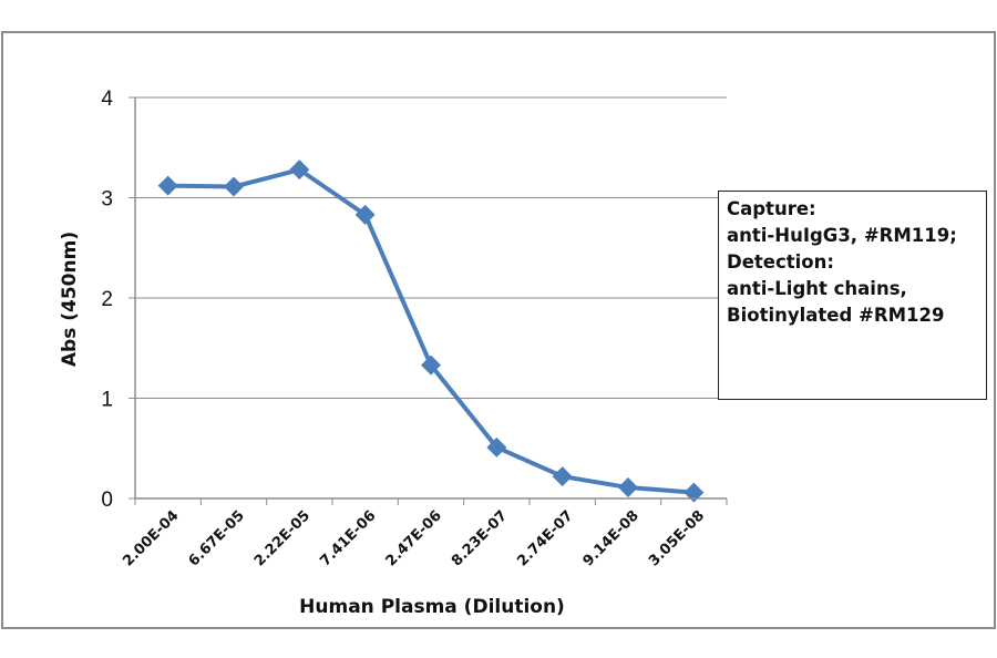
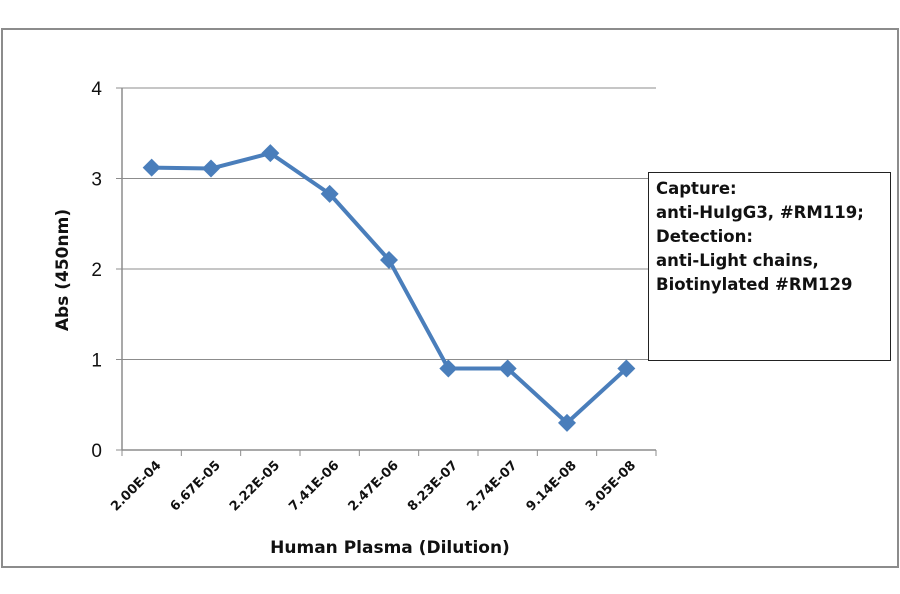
2.47E-06: 1.3 -> 2.1
8.23E-07: 0.5 -> 0.9
2.74E-07: 0.2 -> 0.9
9.14E-08: 0.1 -> 0.3
3.05E-08: 0.1 -> 0.9
